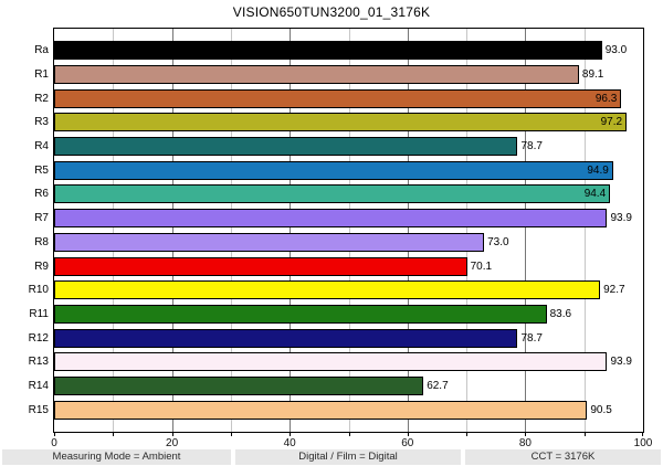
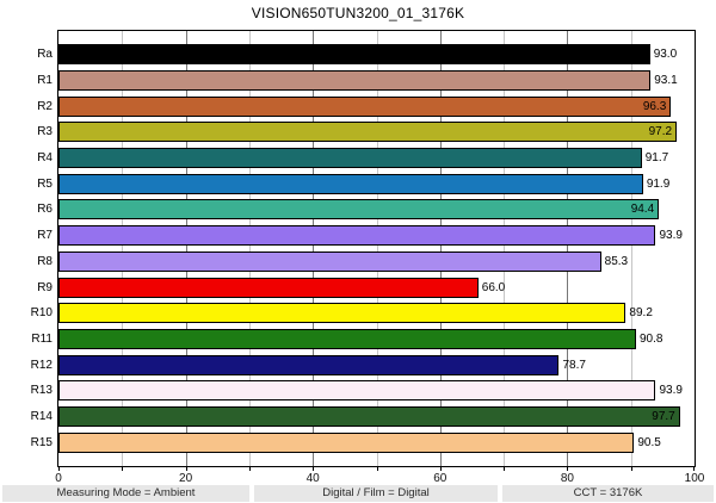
R1: 89.1 -> 93.1
R4: 78.7 -> 91.7
R5: 94.9 -> 91.9
R8: 73.0 -> 85.3
R9: 70.1 -> 66.0
R10: 92.7 -> 89.2
R11: 83.6 -> 90.8
R14: 62.7 -> 97.7
